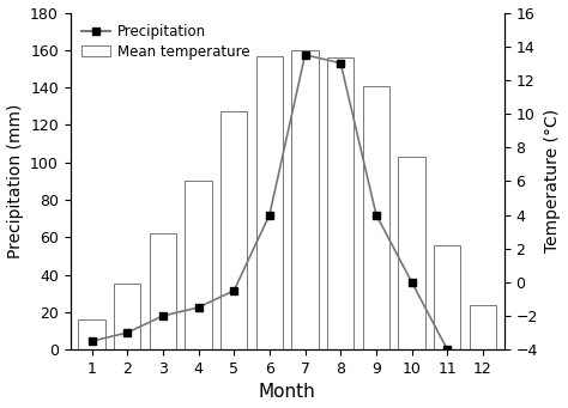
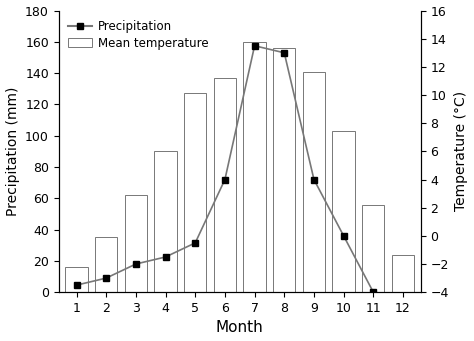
Mean temperature/6: 157 -> 137
